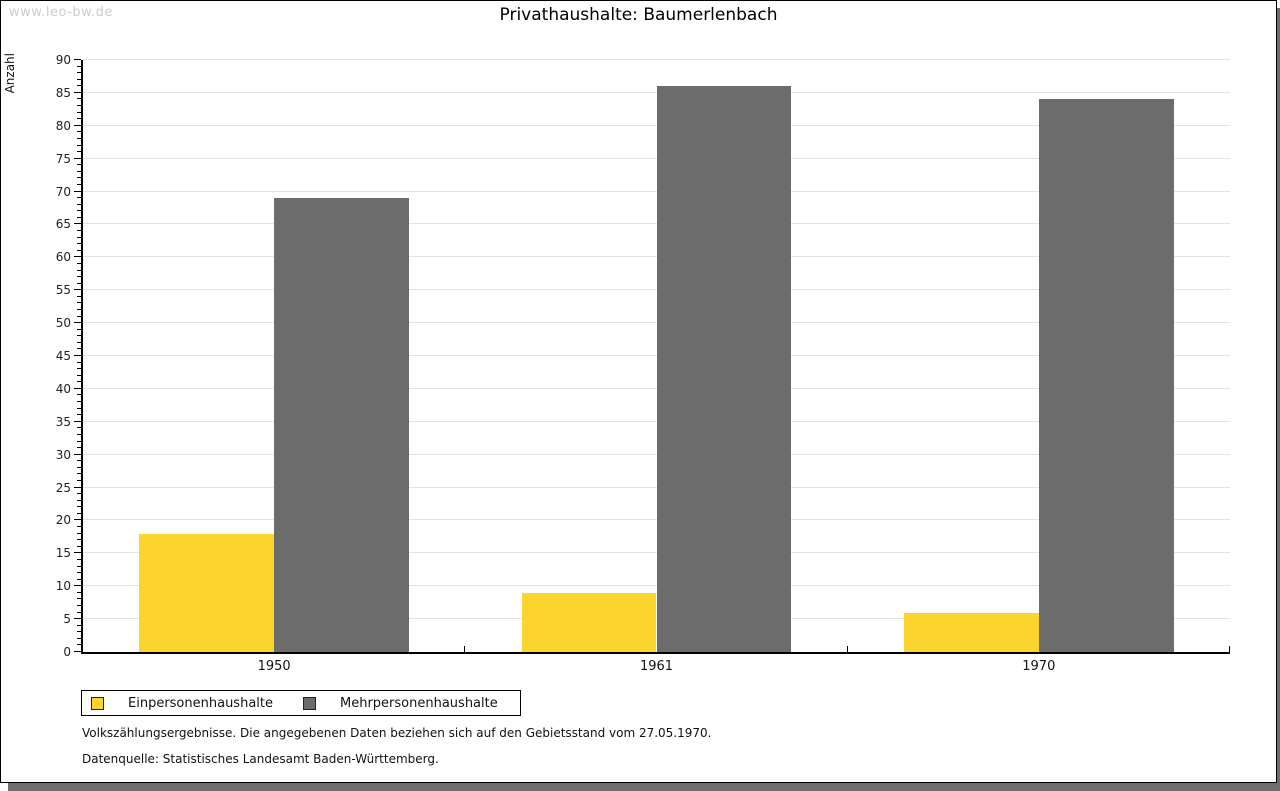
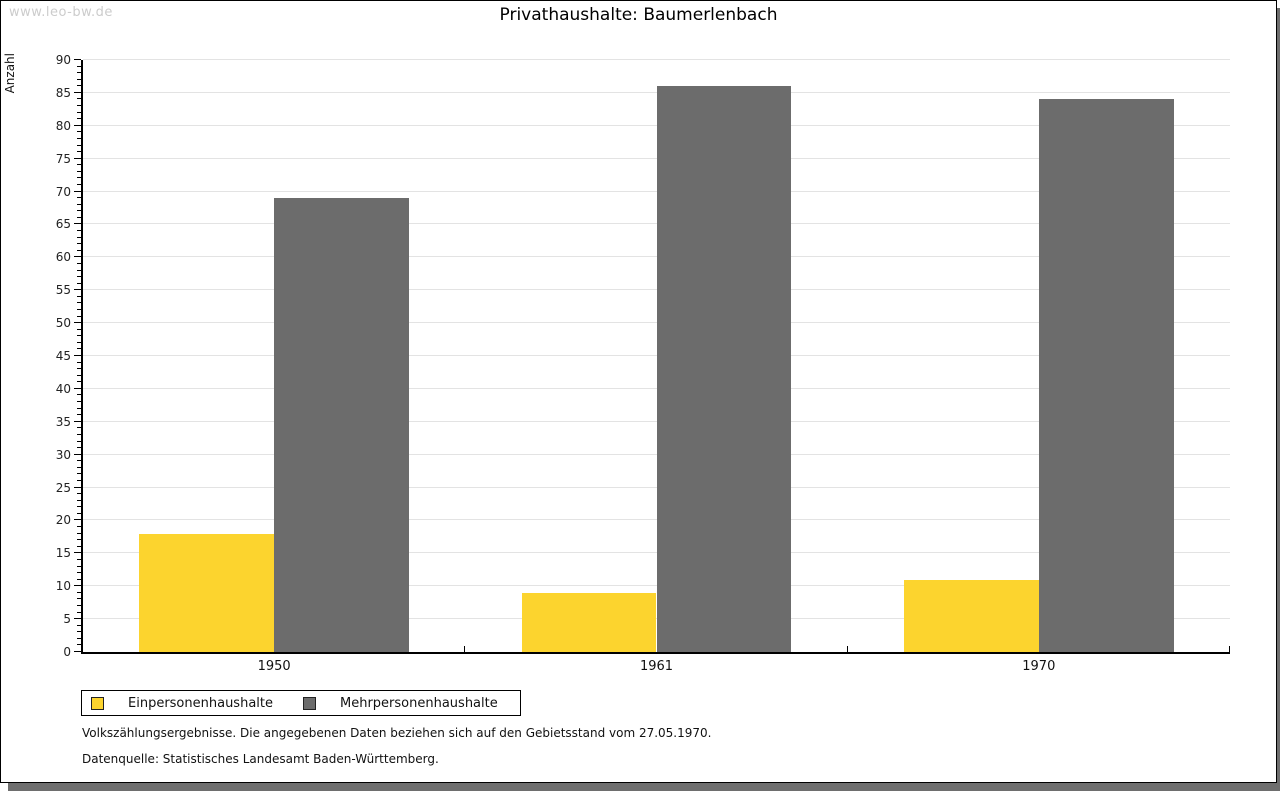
Einpersonenhaushalte/1970: 6 -> 11
